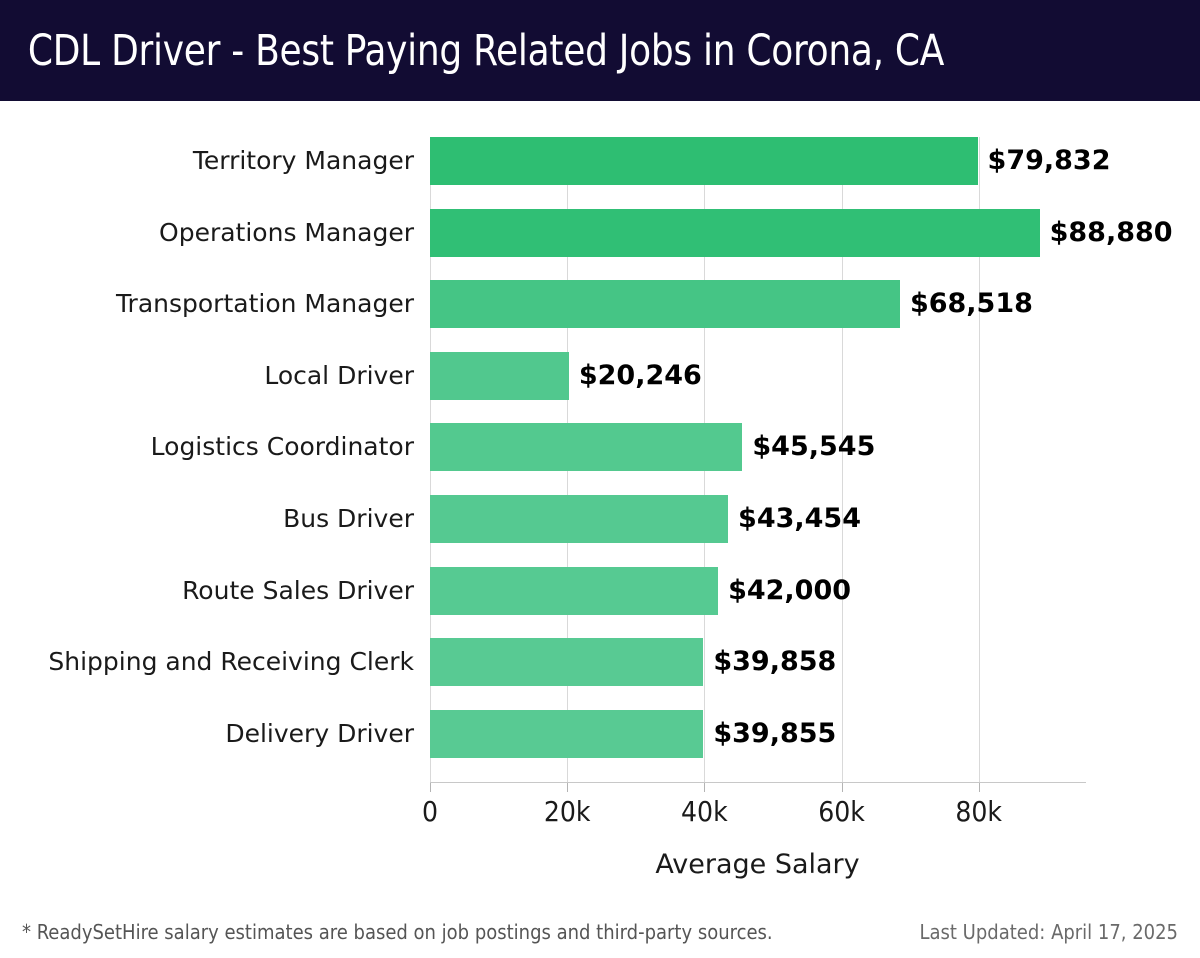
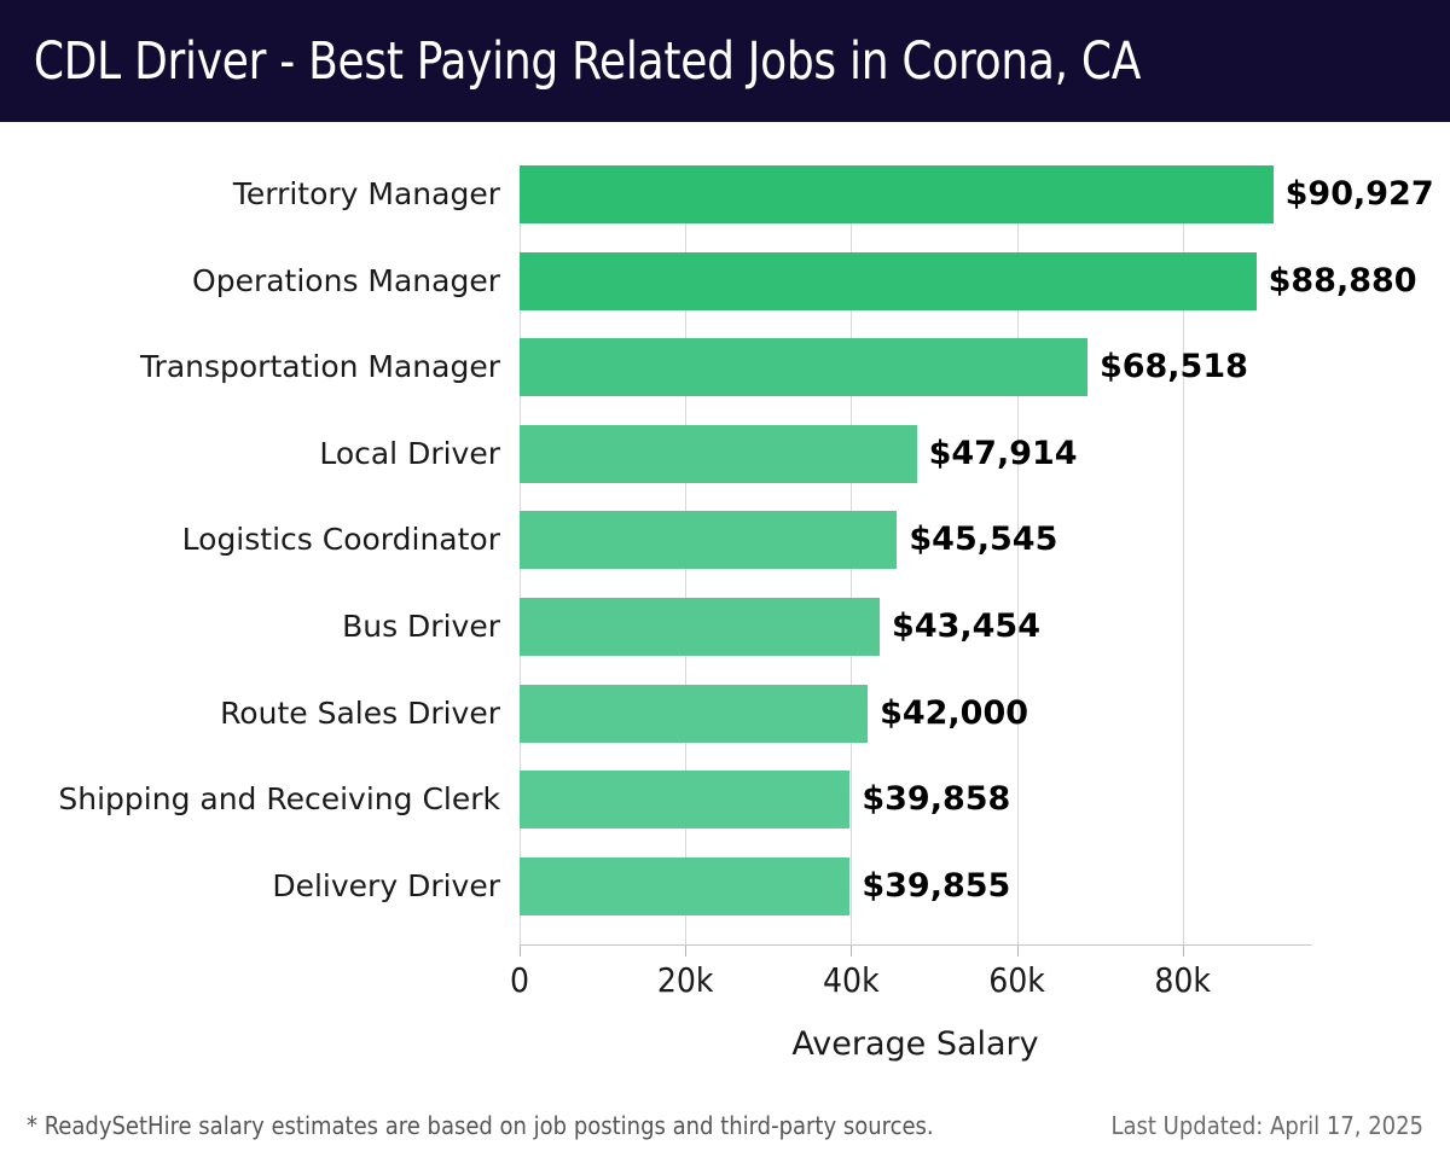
Territory Manager: $79,832 -> $90,927
Local Driver: $20,246 -> $47,914
